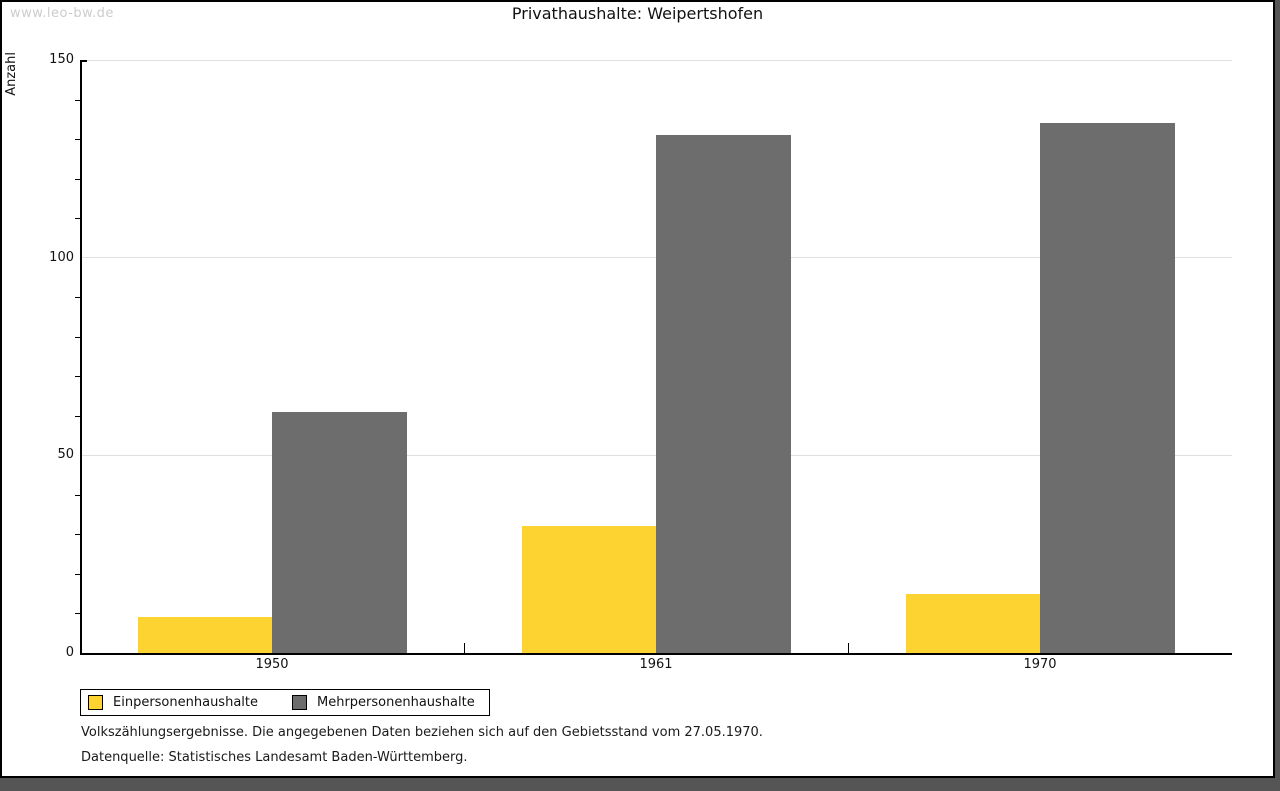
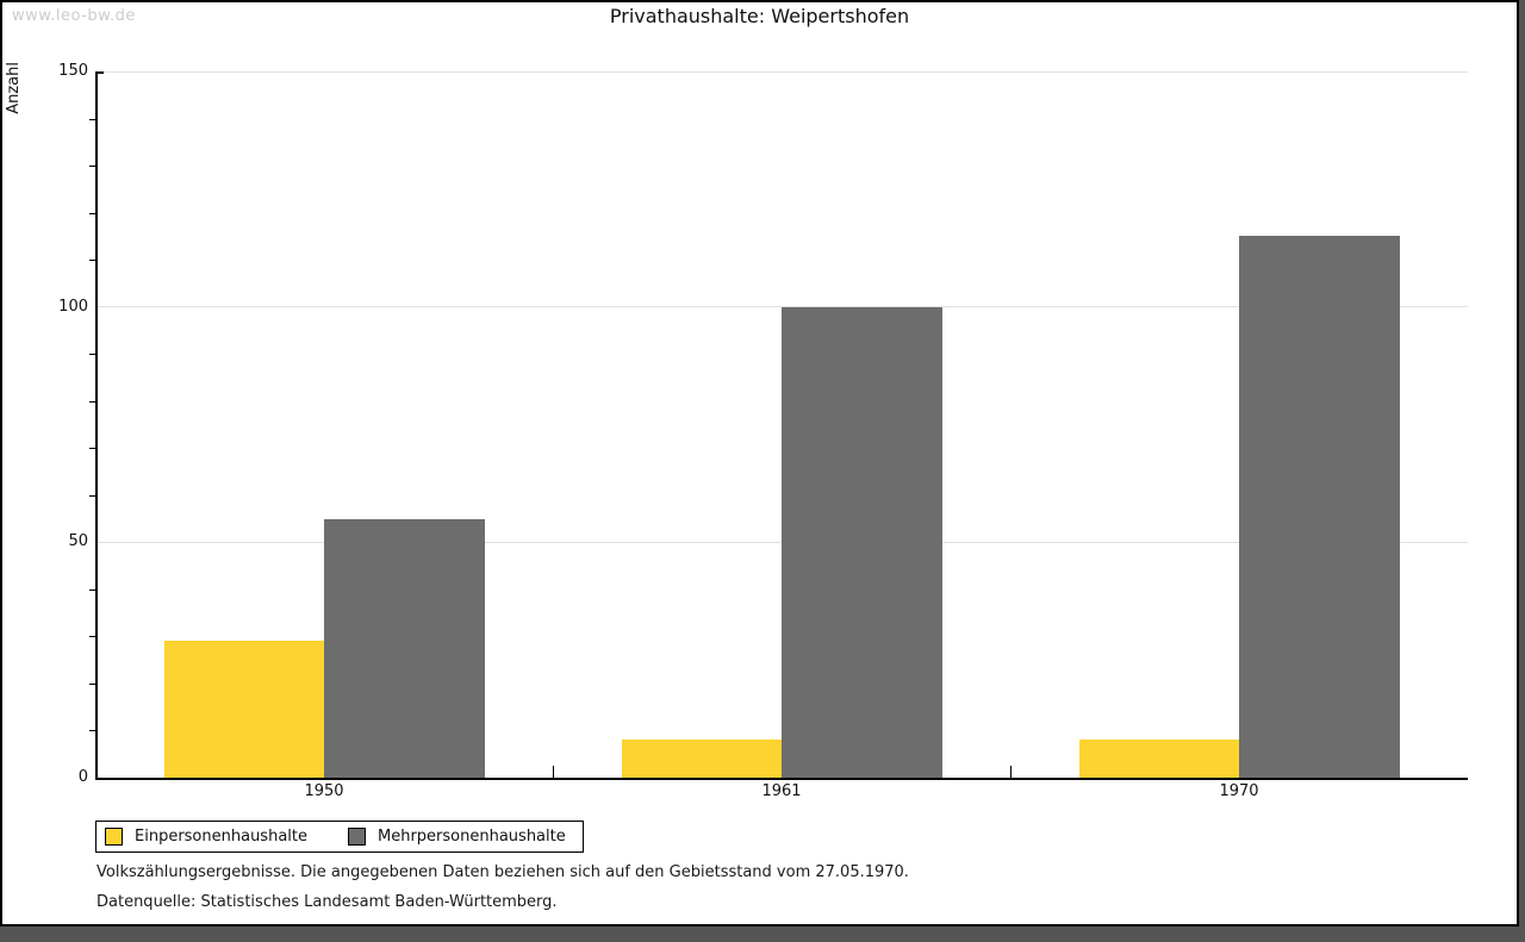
Einpersonenhaushalte/1950: 9 -> 29
Mehrpersonenhaushalte/1950: 61 -> 55
Einpersonenhaushalte/1961: 32 -> 8
Mehrpersonenhaushalte/1961: 131 -> 100
Einpersonenhaushalte/1970: 15 -> 8
Mehrpersonenhaushalte/1970: 134 -> 115
